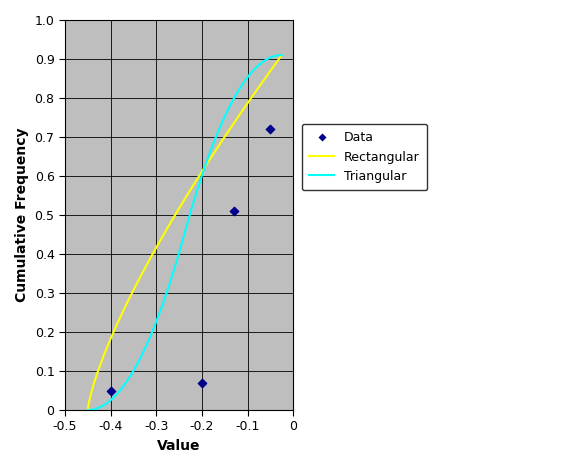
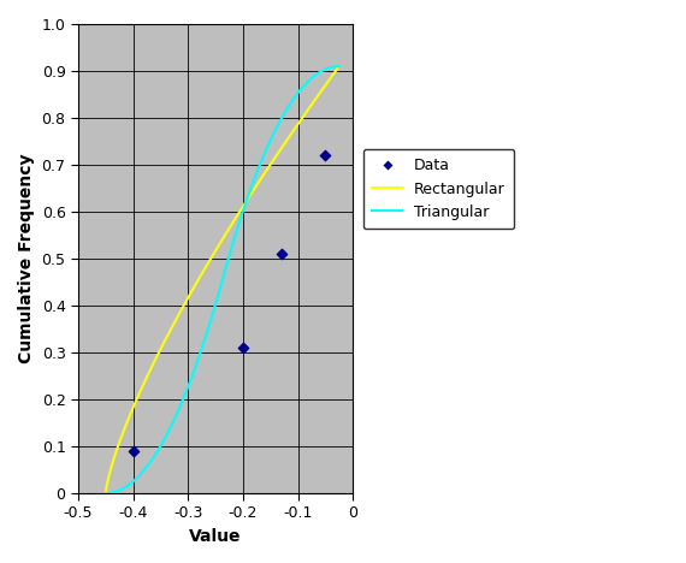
Data/-0.4: 0.05 -> 0.09
Data/-0.2: 0.07 -> 0.31
